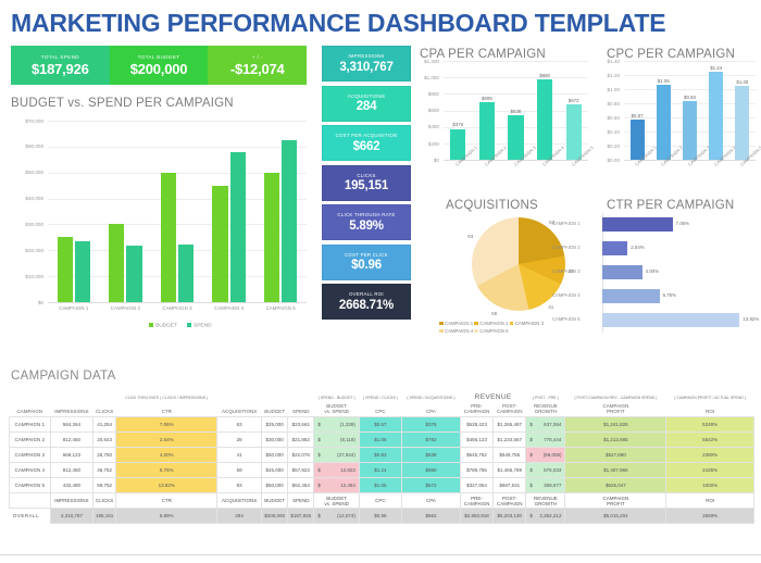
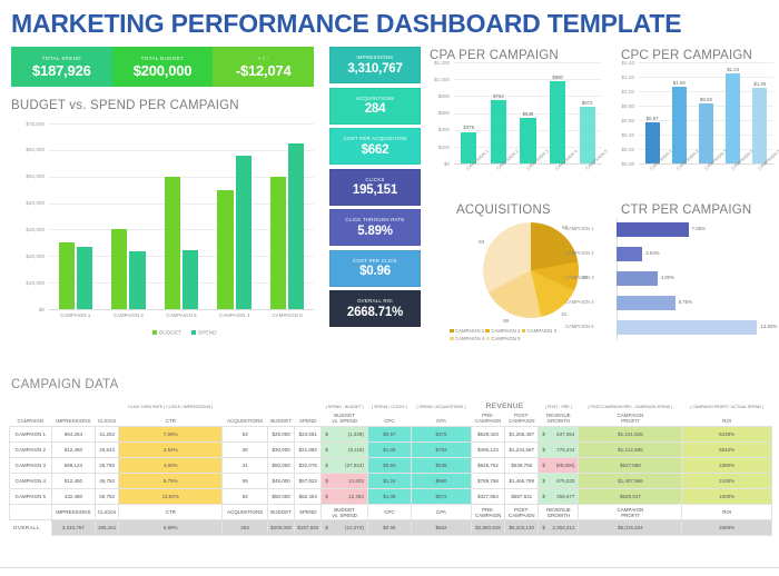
CPA PER CAMPAIGN/CAMPAIGN 2: $695 -> $752
